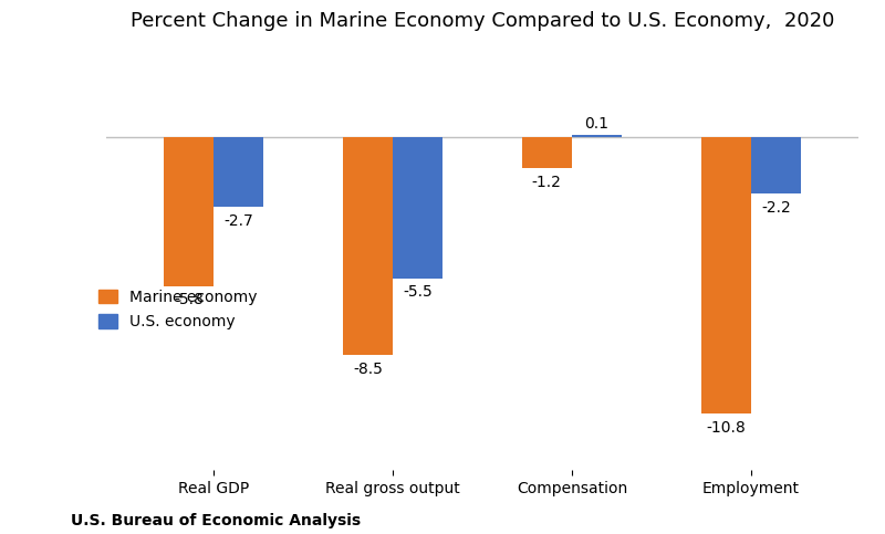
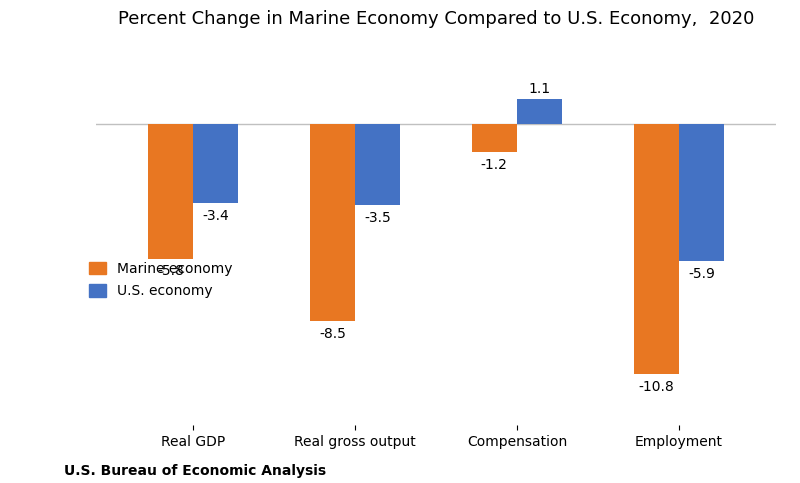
U.S. economy/Real GDP: -2.7 -> -3.4
U.S. economy/Real gross output: -5.5 -> -3.5
U.S. economy/Compensation: 0.1 -> 1.1
U.S. economy/Employment: -2.2 -> -5.9
